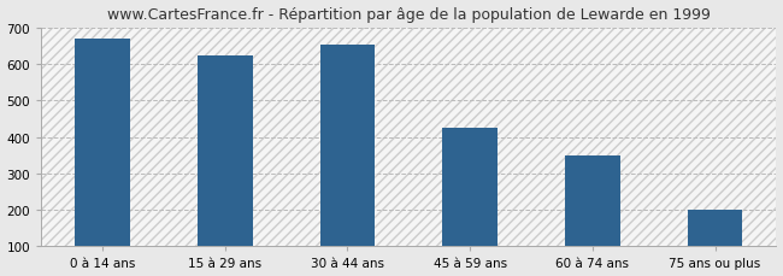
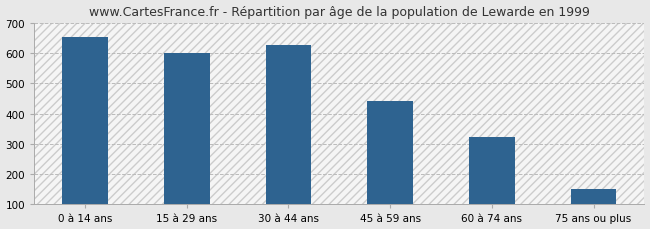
0 à 14 ans: 670 -> 652
15 à 29 ans: 625 -> 600
30 à 44 ans: 655 -> 628
45 à 59 ans: 425 -> 443
60 à 74 ans: 350 -> 322
75 ans ou plus: 200 -> 151
